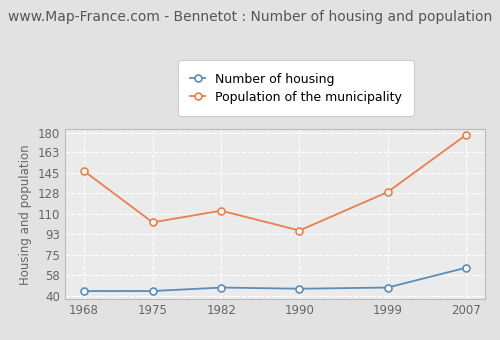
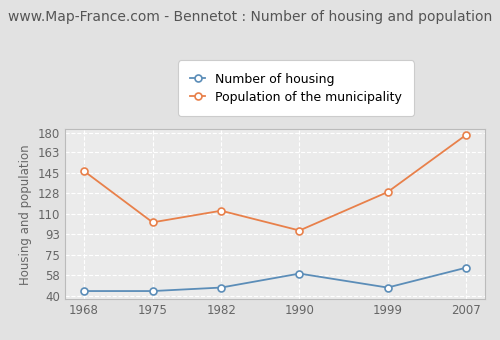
Number of housing/1990: 46 -> 59
